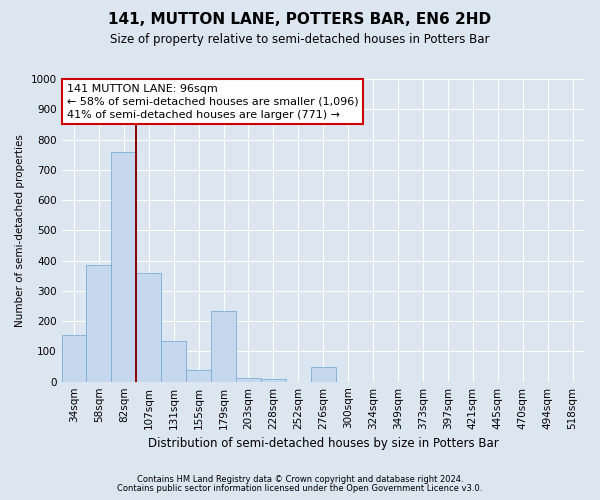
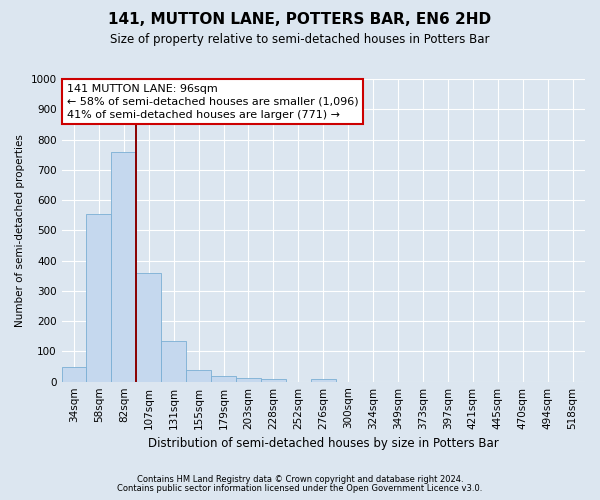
34sqm: 155 -> 50
58sqm: 385 -> 555
179sqm: 235 -> 18
276sqm: 50 -> 8
